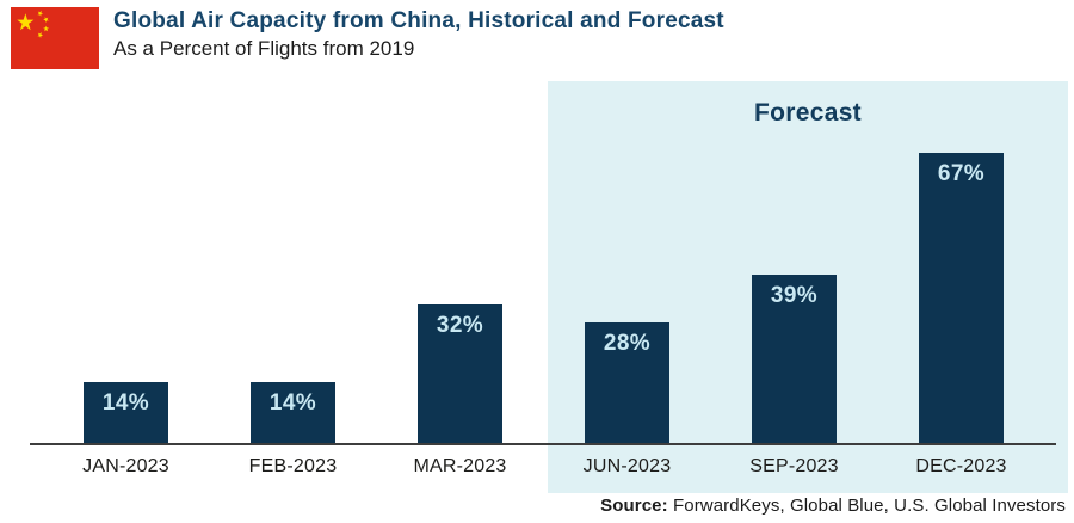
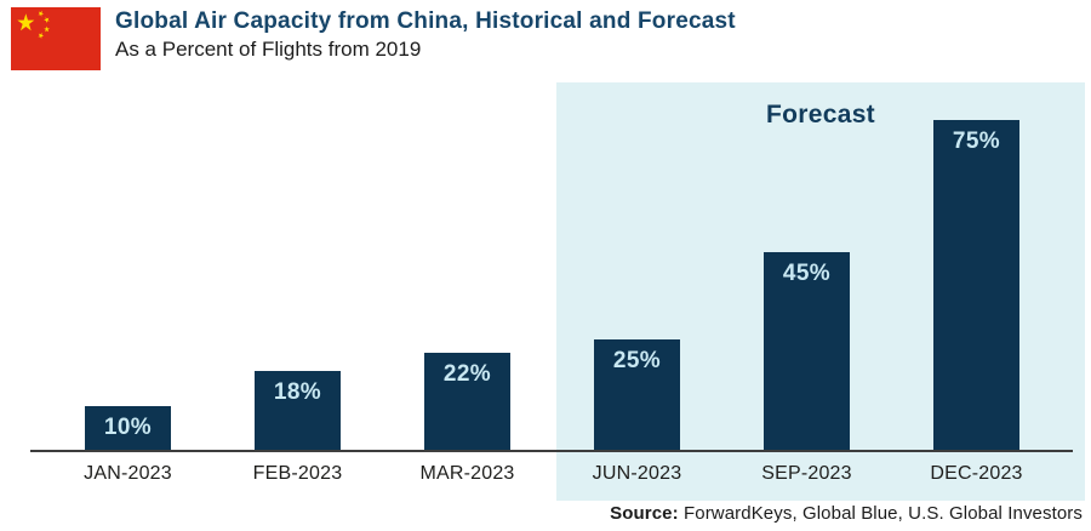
JAN-2023: 14% -> 10%
FEB-2023: 14% -> 18%
MAR-2023: 32% -> 22%
JUN-2023: 28% -> 25%
SEP-2023: 39% -> 45%
DEC-2023: 67% -> 75%
